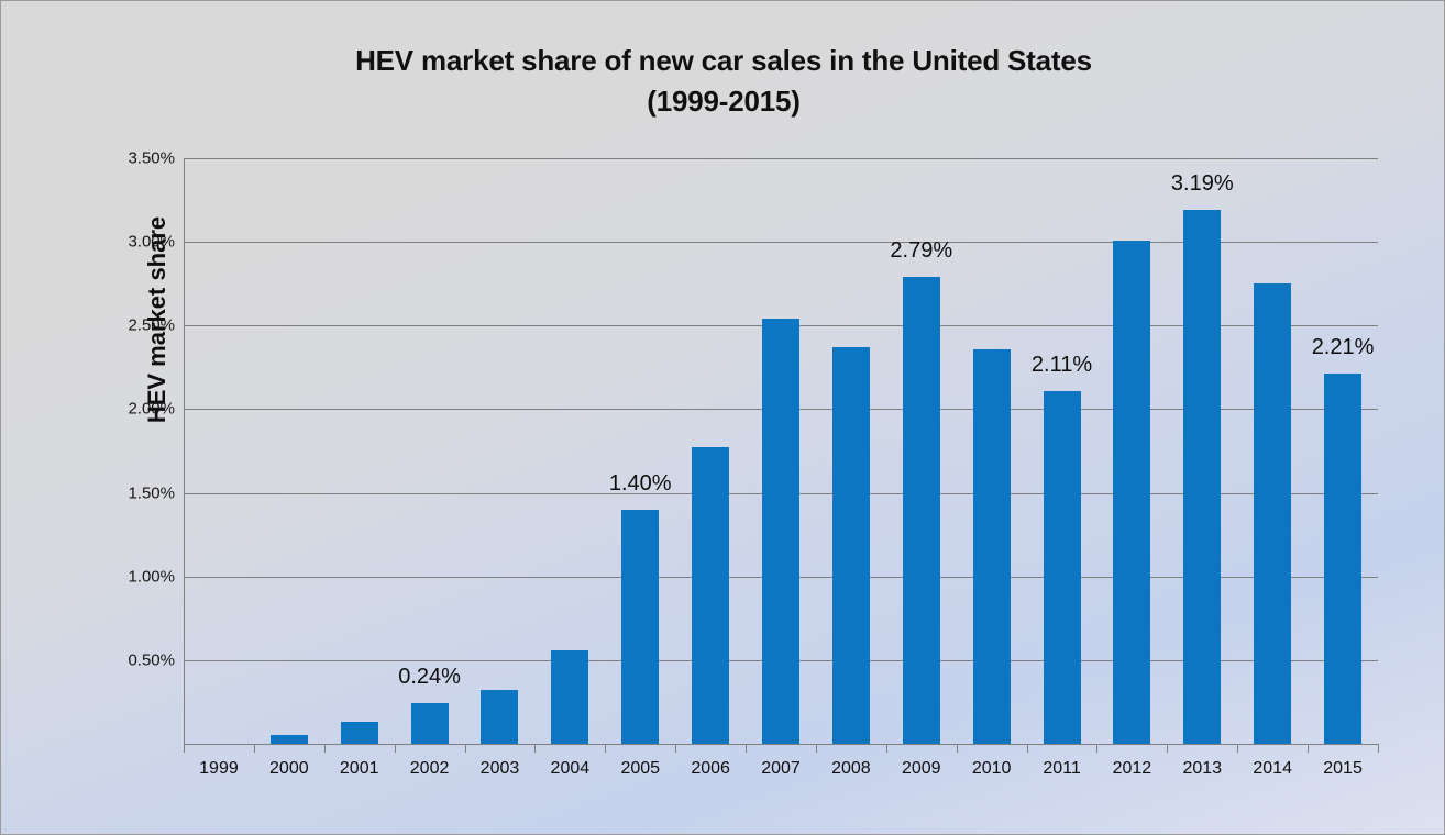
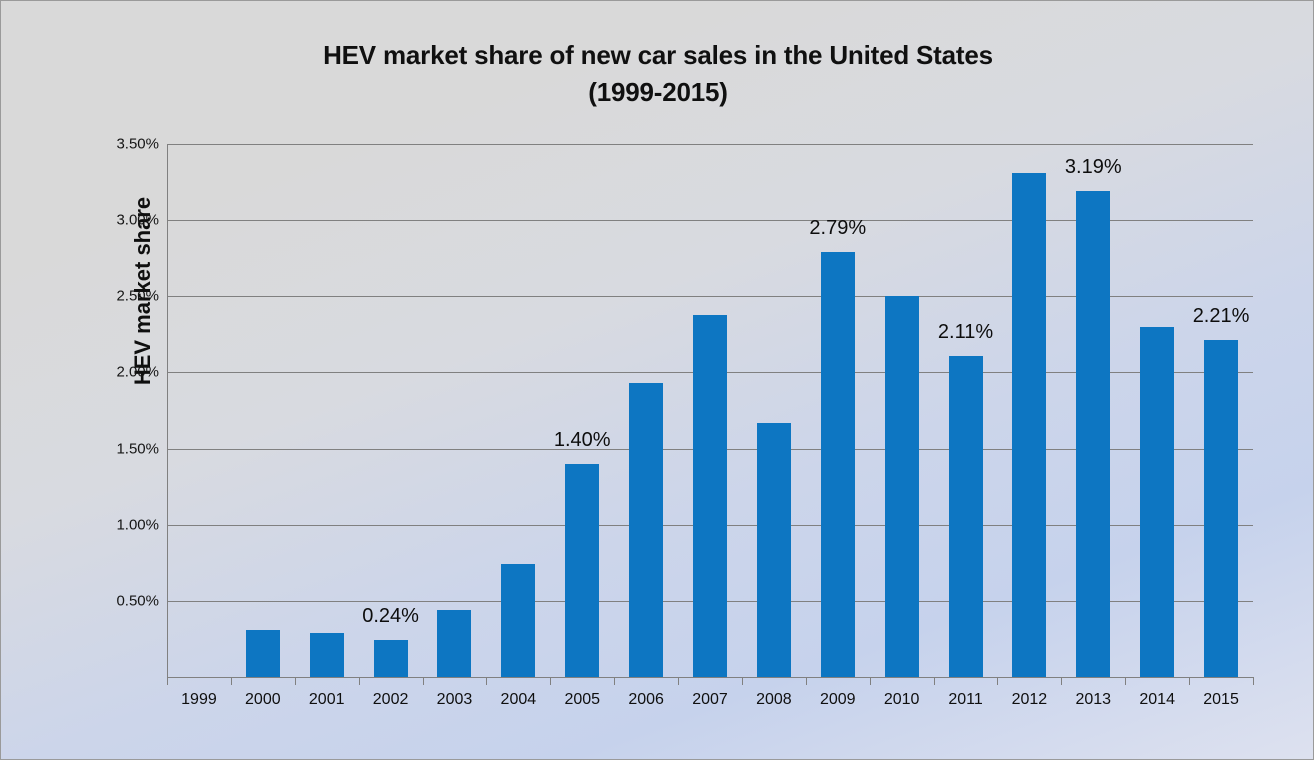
2000: 0.05% -> 0.31%
2001: 0.13% -> 0.29%
2003: 0.32% -> 0.44%
2004: 0.56% -> 0.74%
2006: 1.77% -> 1.93%
2007: 2.54% -> 2.38%
2008: 2.37% -> 1.67%
2010: 2.36% -> 2.50%
2012: 3.01% -> 3.31%
2014: 2.75% -> 2.30%
